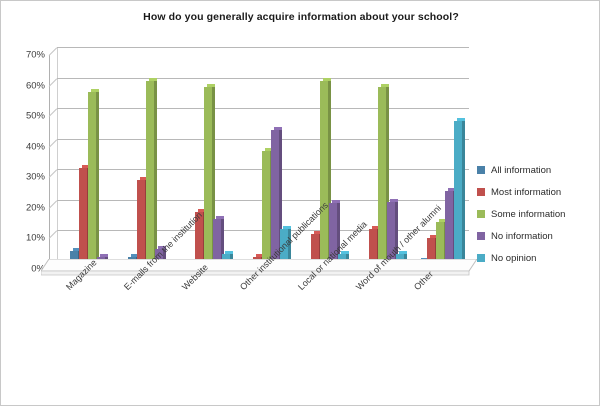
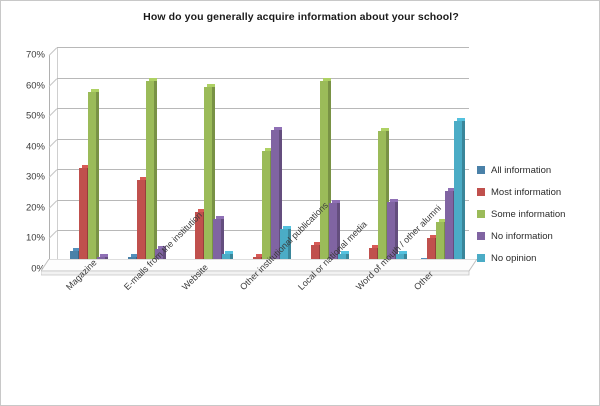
Most information/Local or national media: 12% -> 8%
Most information/Word of mouth / other alumni: 13% -> 7%
Some information/Word of mouth / other alumni: 60% -> 45%
